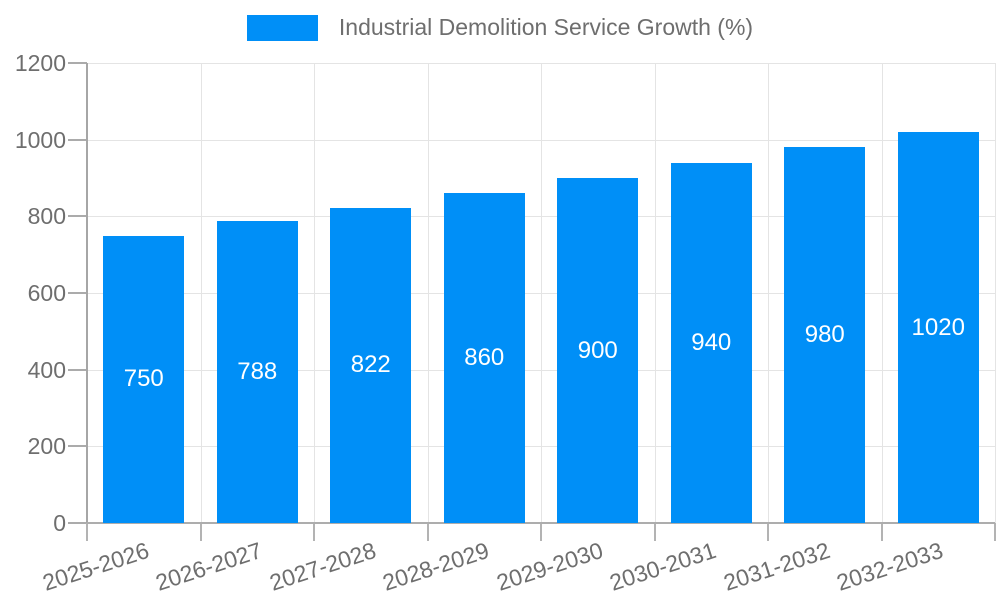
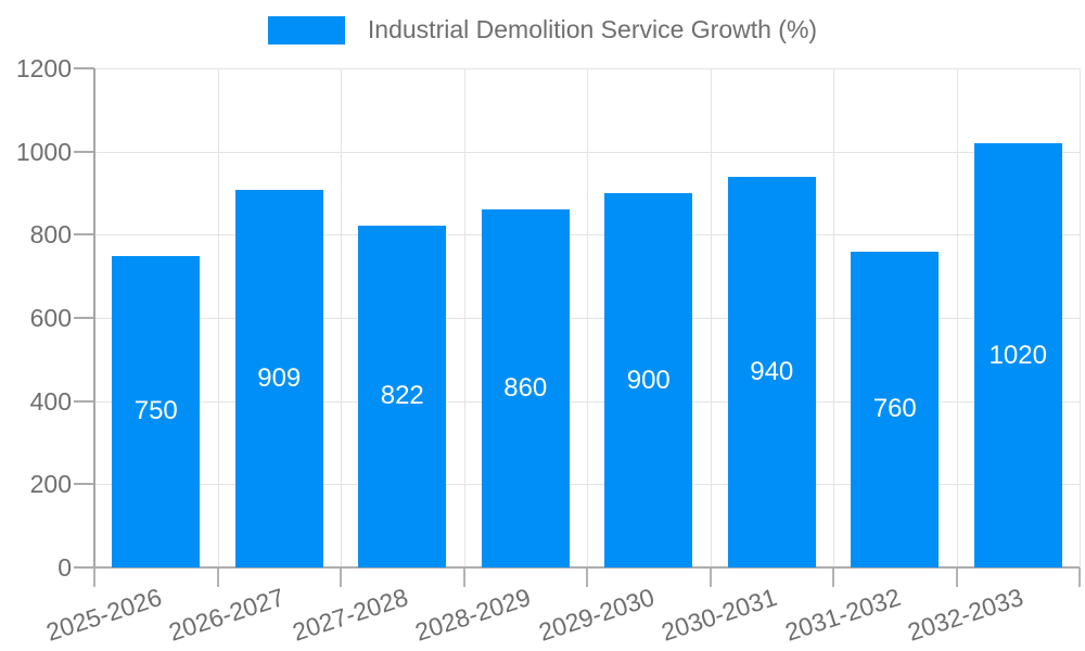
2026-2027: 788 -> 909
2031-2032: 980 -> 760
